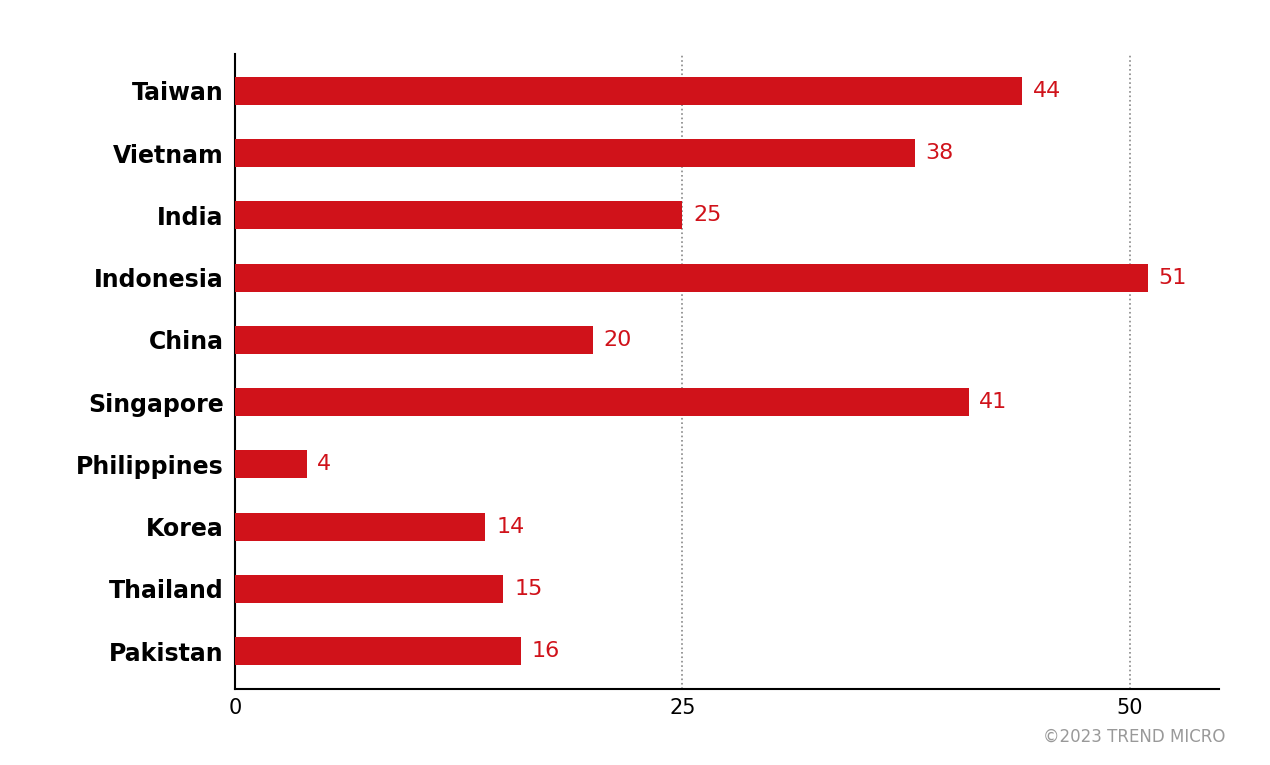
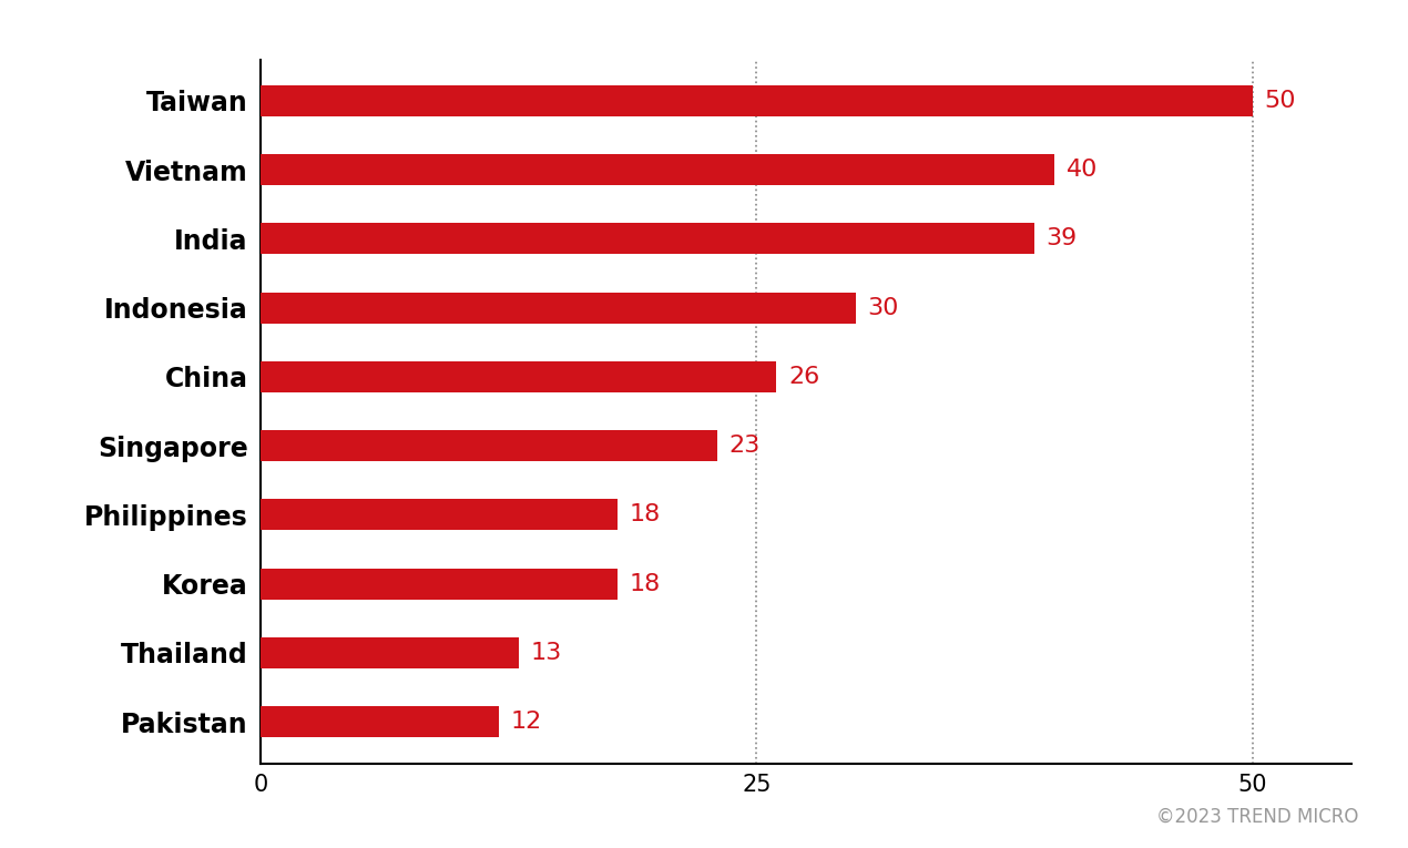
Taiwan: 44 -> 50
Vietnam: 38 -> 40
India: 25 -> 39
Indonesia: 51 -> 30
China: 20 -> 26
Singapore: 41 -> 23
Philippines: 4 -> 18
Korea: 14 -> 18
Thailand: 15 -> 13
Pakistan: 16 -> 12
